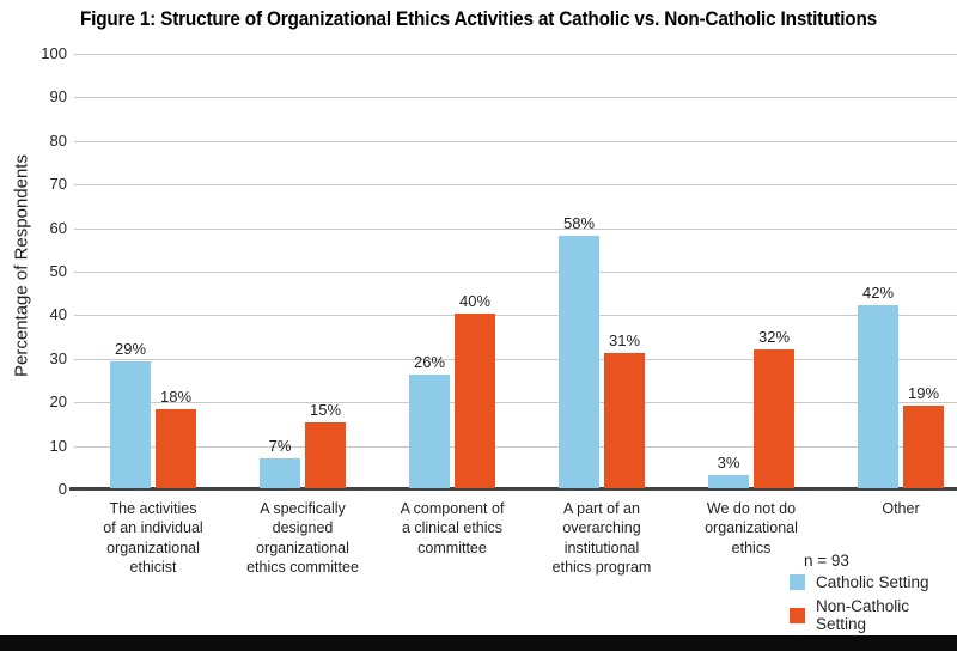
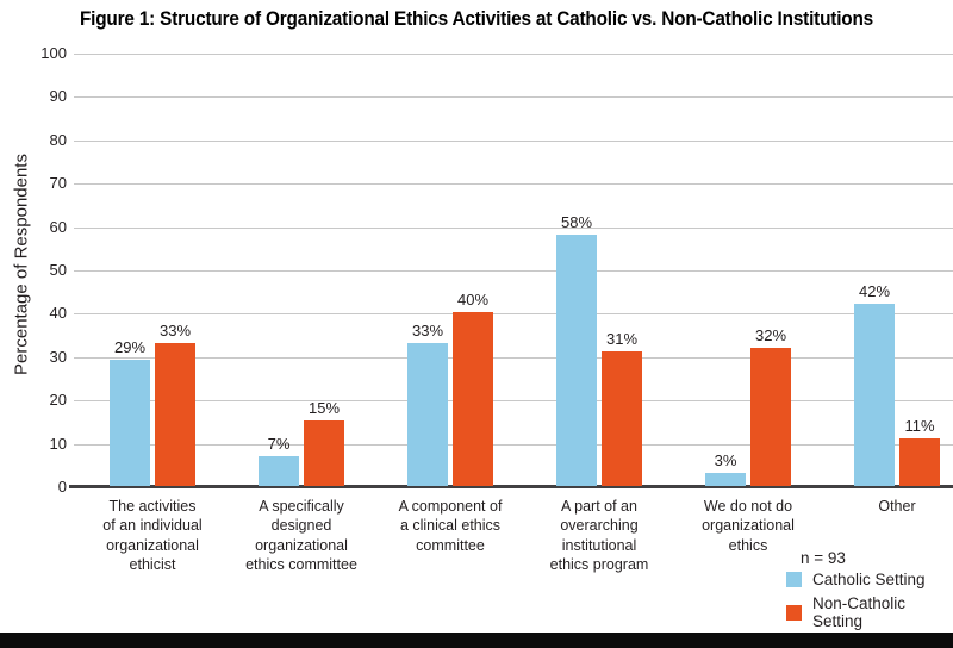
Non-Catholic Setting/The activities of an individual organizational ethicist: 18% -> 33%
Catholic Setting/A component of a clinical ethics committee: 26% -> 33%
Non-Catholic Setting/Other: 19% -> 11%
